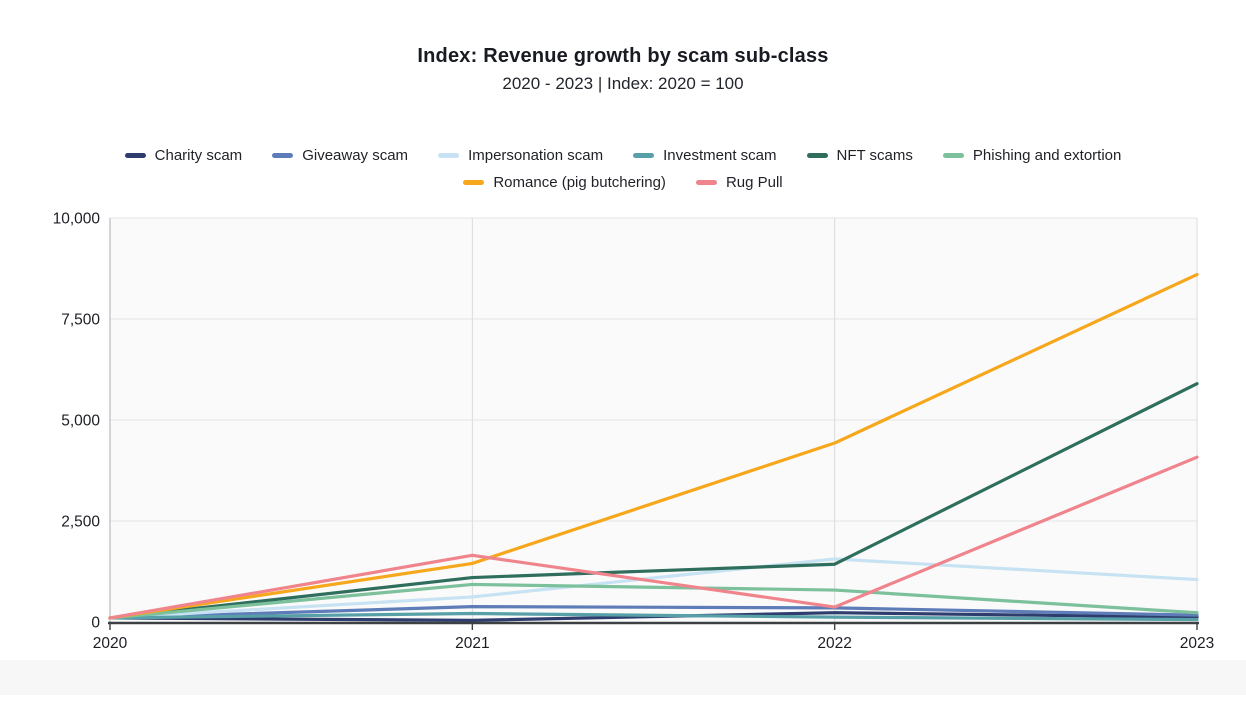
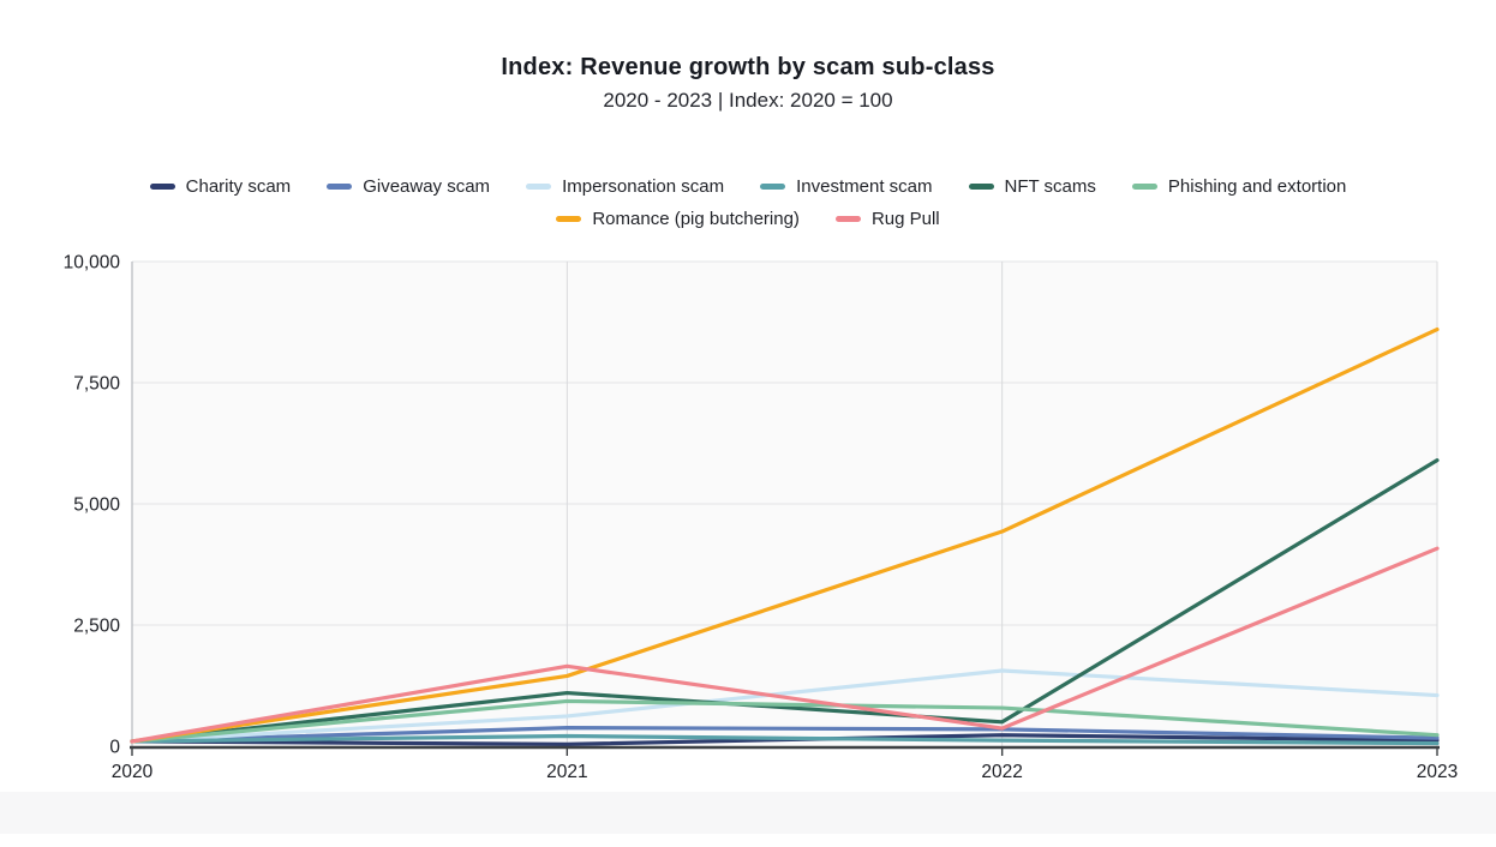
NFT scams/2022: 1400 -> 500
